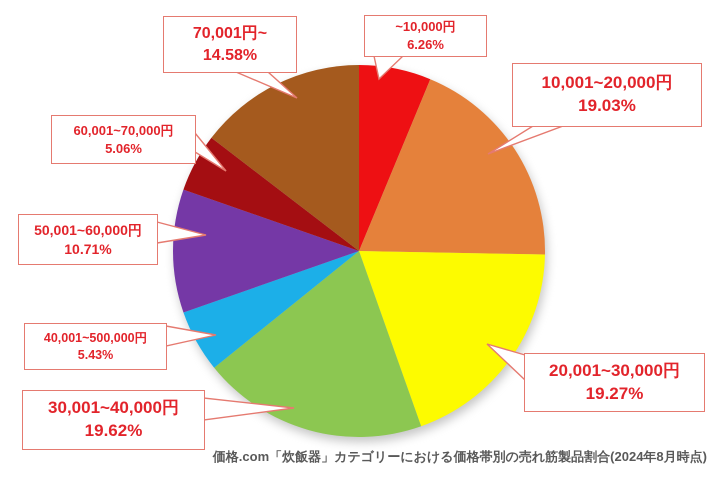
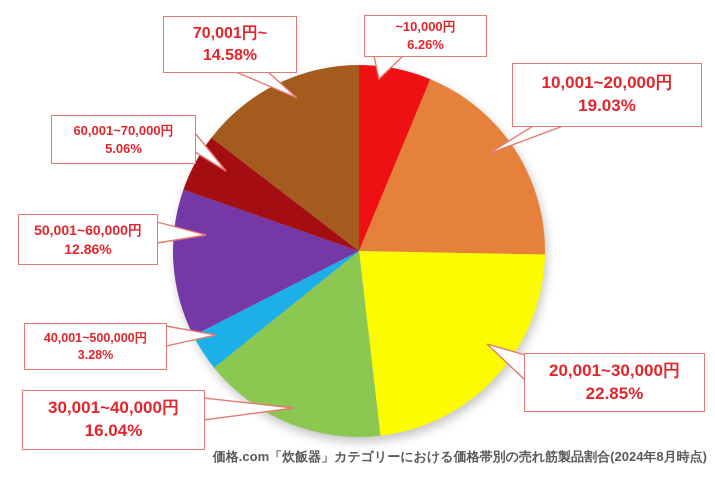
20,001~30,000円: 19.27% -> 22.85%
30,001~40,000円: 19.62% -> 16.04%
40,001~500,000円: 5.43% -> 3.28%
50,001~60,000円: 10.71% -> 12.86%
